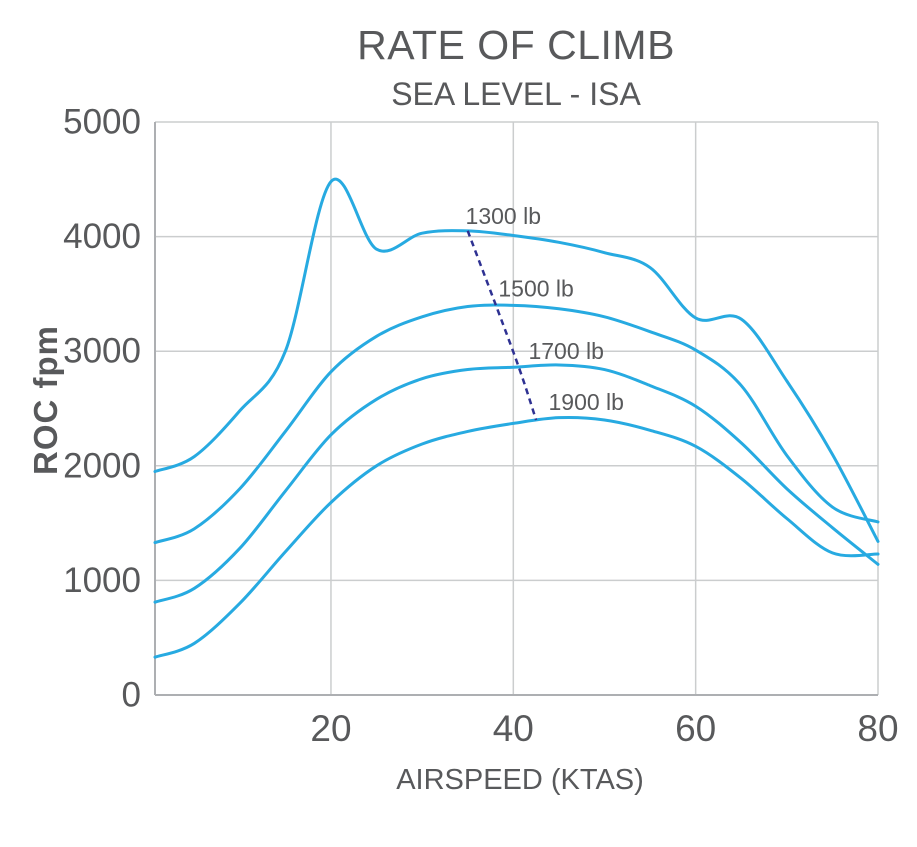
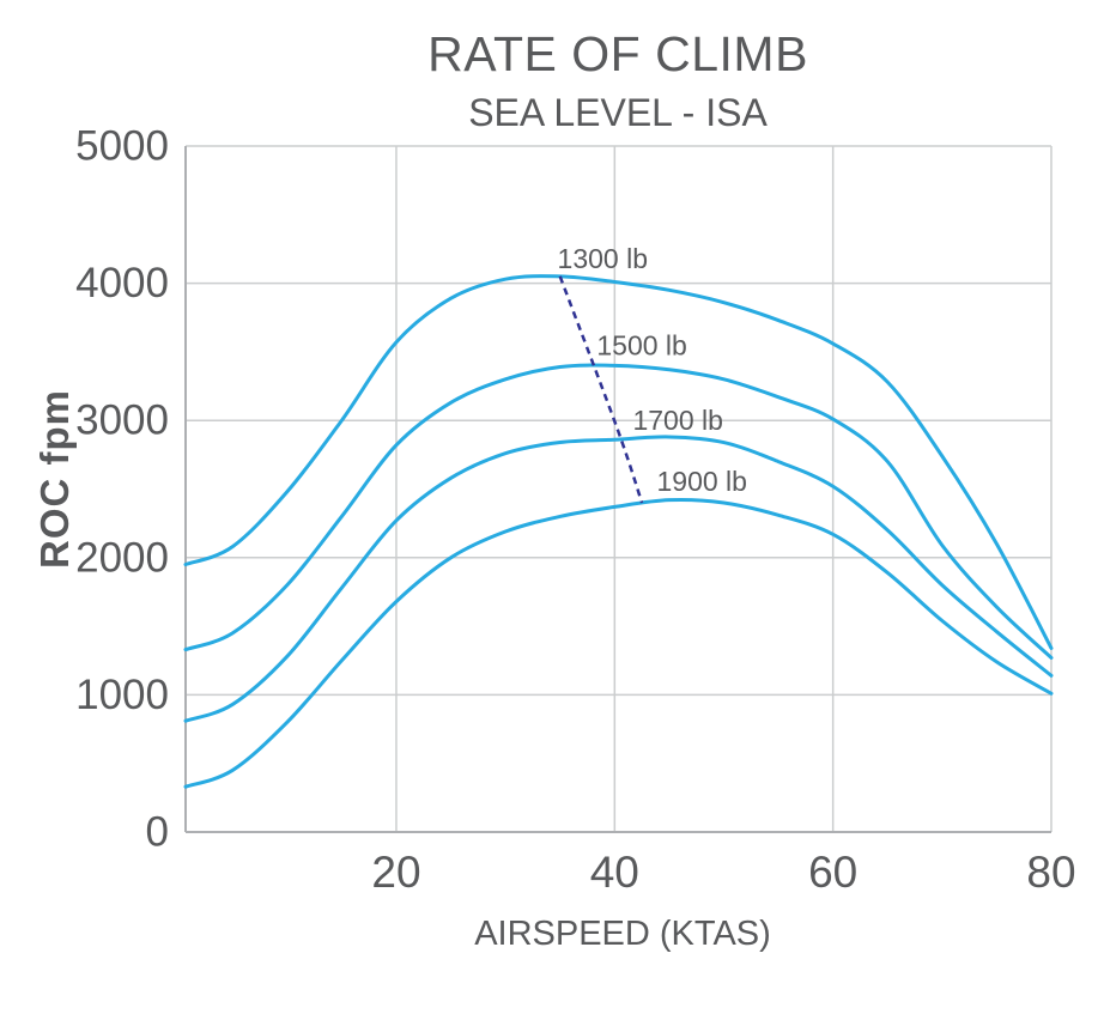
1300 lb/20: 4480 -> 3570
1300 lb/60: 3290 -> 3560
1500 lb/80: 1510 -> 1270
1900 lb/80: 1230 -> 1010
